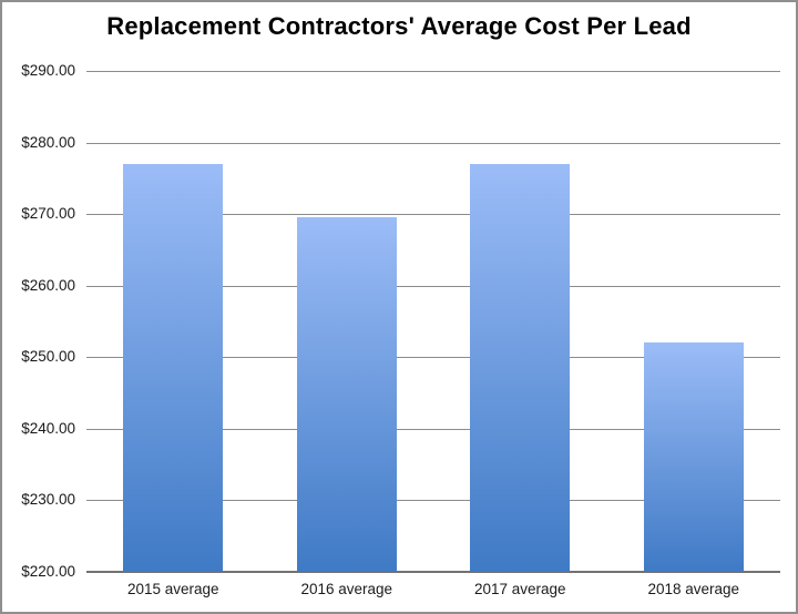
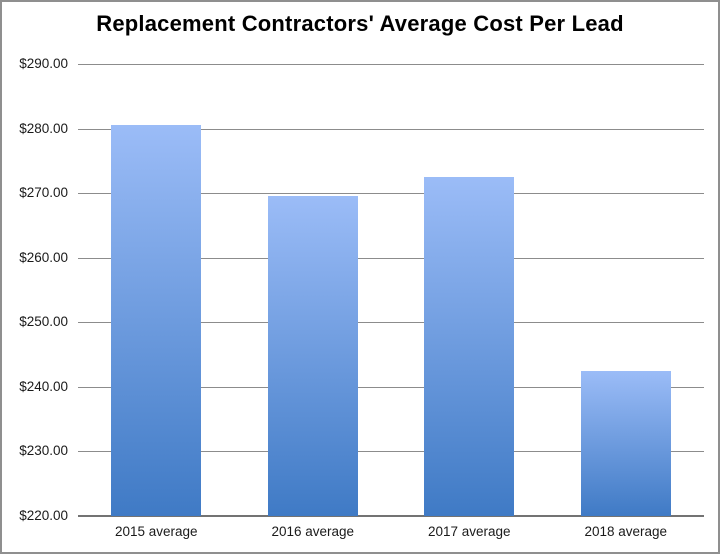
2015 average: $277 -> $280
2017 average: $277 -> $272
2018 average: $252 -> $242
